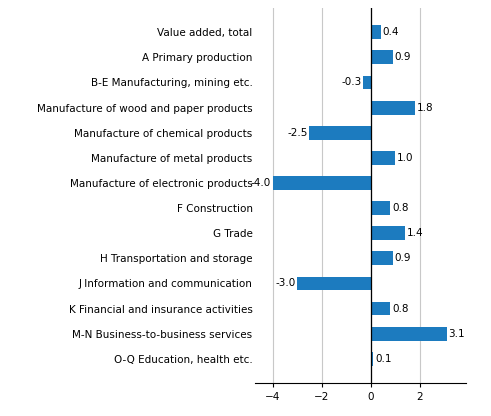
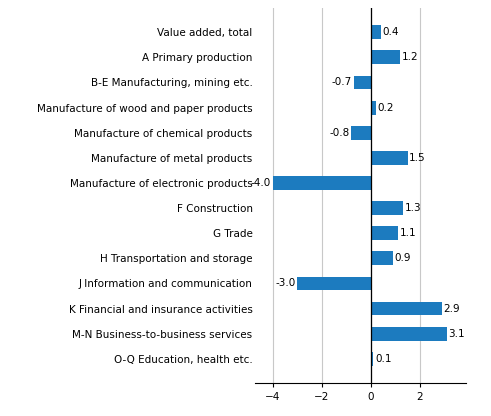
A Primary production: 0.9 -> 1.2
B-E Manufacturing, mining etc.: -0.3 -> -0.7
Manufacture of wood and paper products: 1.8 -> 0.2
Manufacture of chemical products: -2.5 -> -0.8
Manufacture of metal products: 1.0 -> 1.5
F Construction: 0.8 -> 1.3
G Trade: 1.4 -> 1.1
K Financial and insurance activities: 0.8 -> 2.9
